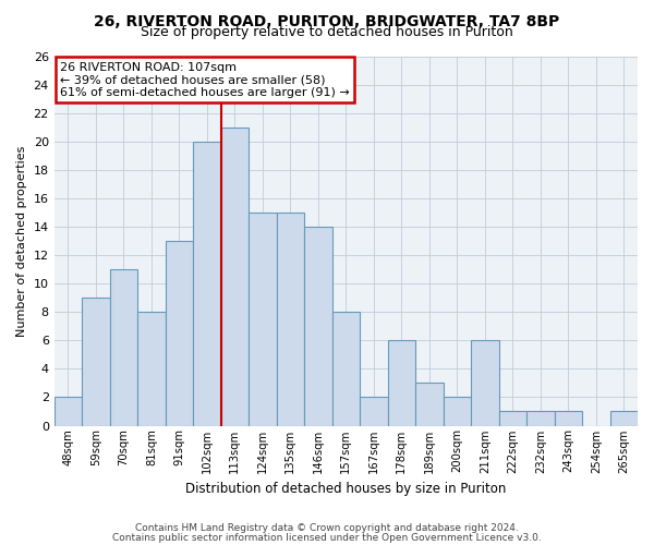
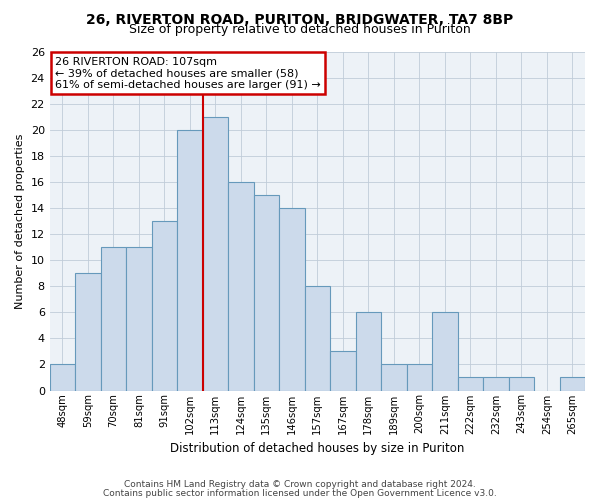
81sqm: 8 -> 11
124sqm: 15 -> 16
167sqm: 2 -> 3
189sqm: 3 -> 2
